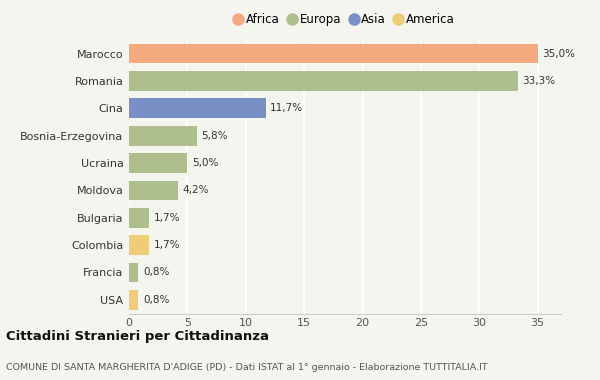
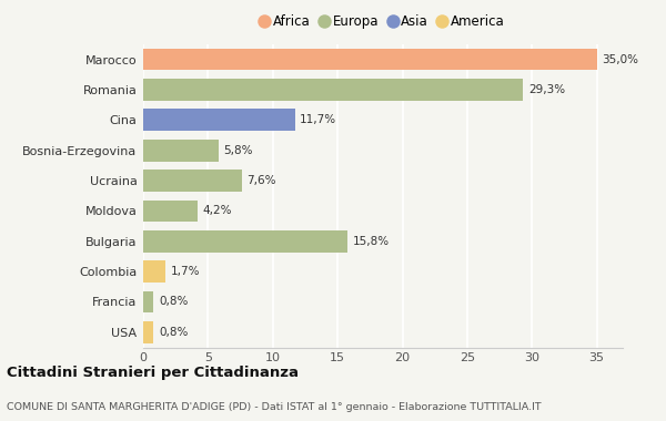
Romania: 33,3% -> 29,3%
Ucraina: 5,0% -> 7,6%
Bulgaria: 1,7% -> 15,8%
